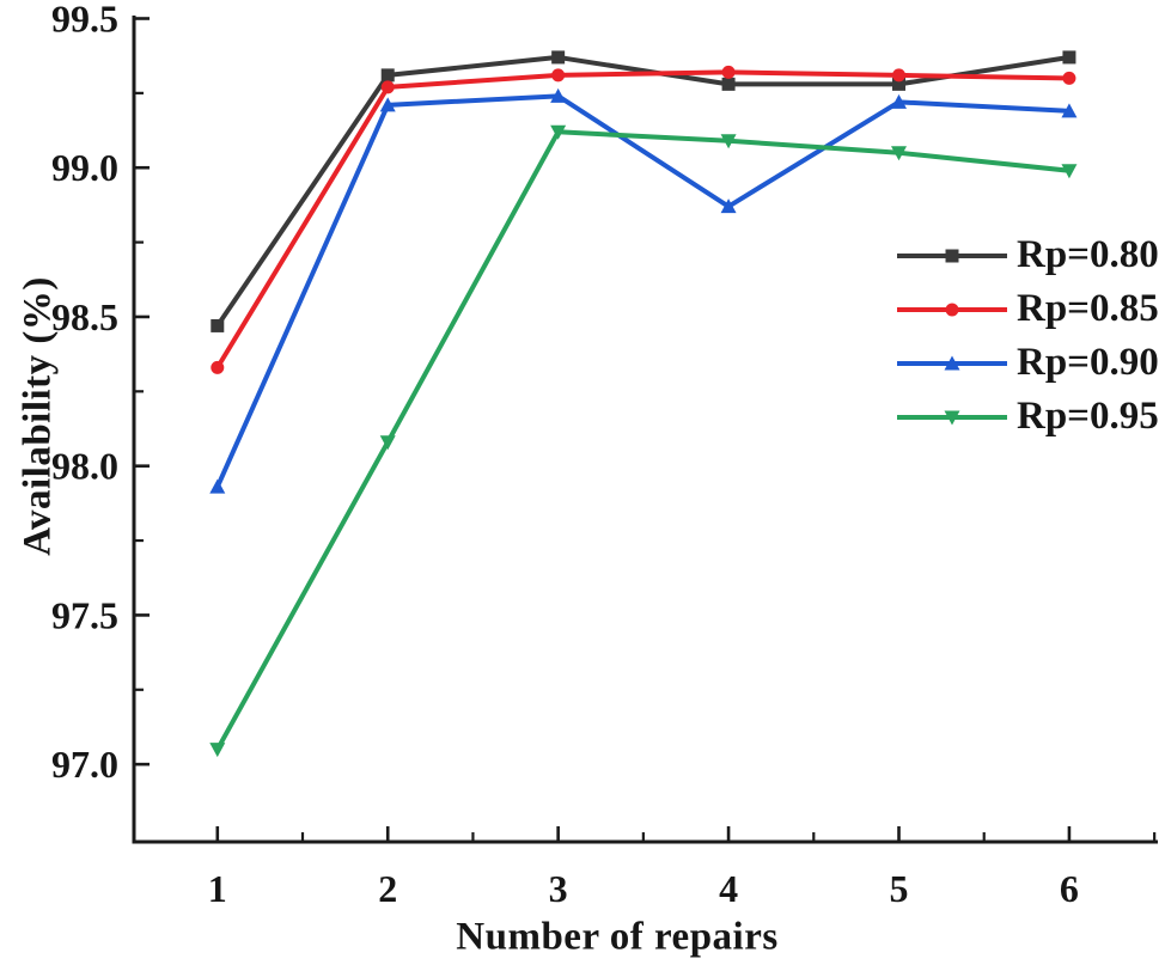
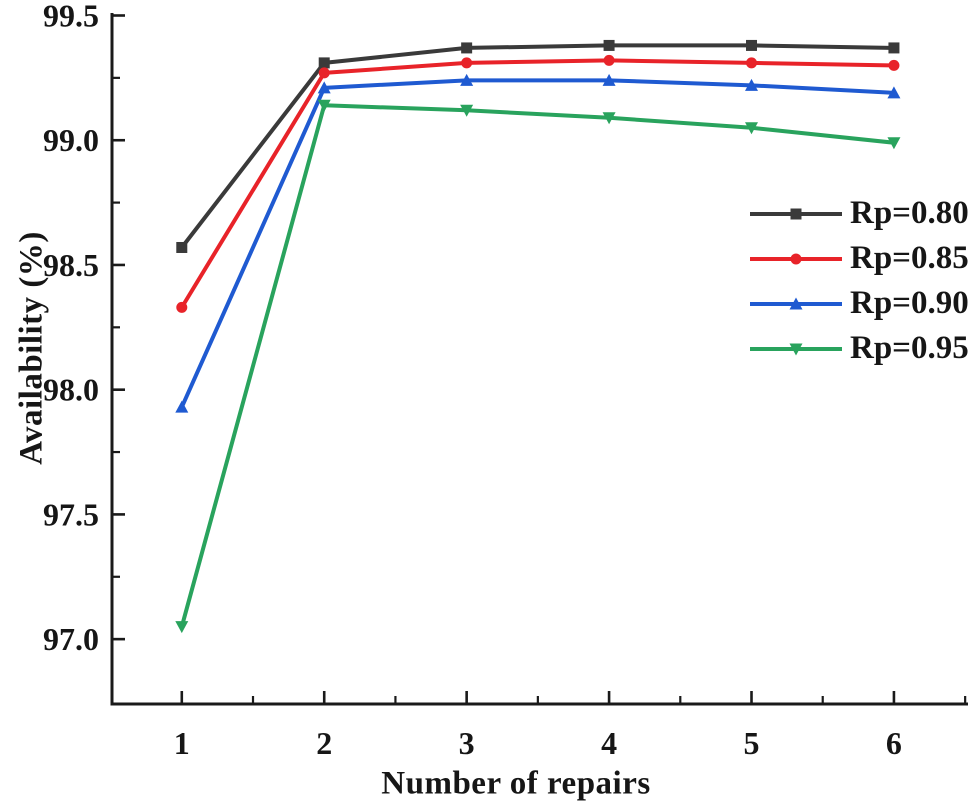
Rp=0.80/1: 98.47 -> 98.57
Rp=0.95/2: 98.08 -> 99.14
Rp=0.80/4: 99.28 -> 99.38
Rp=0.90/4: 98.87 -> 99.24
Rp=0.80/5: 99.28 -> 99.38
